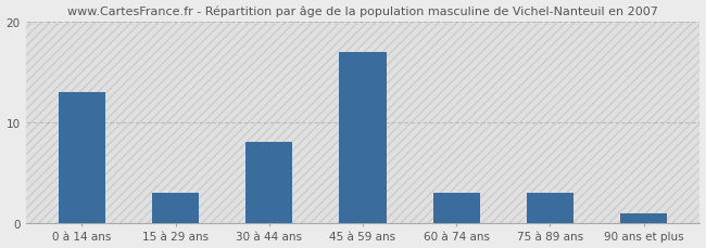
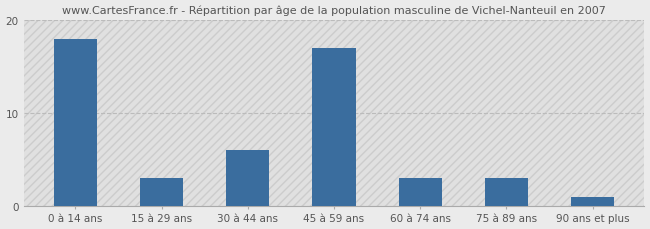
0 à 14 ans: 13 -> 18
30 à 44 ans: 8 -> 6
